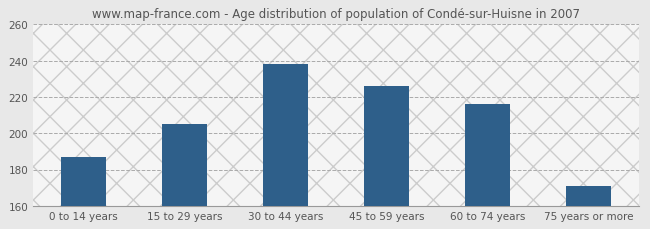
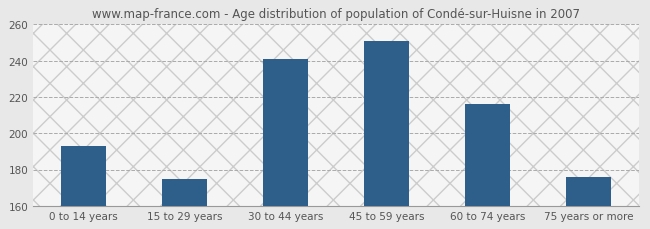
0 to 14 years: 187 -> 193
15 to 29 years: 205 -> 175
30 to 44 years: 238 -> 241
45 to 59 years: 226 -> 251
75 years or more: 171 -> 176
